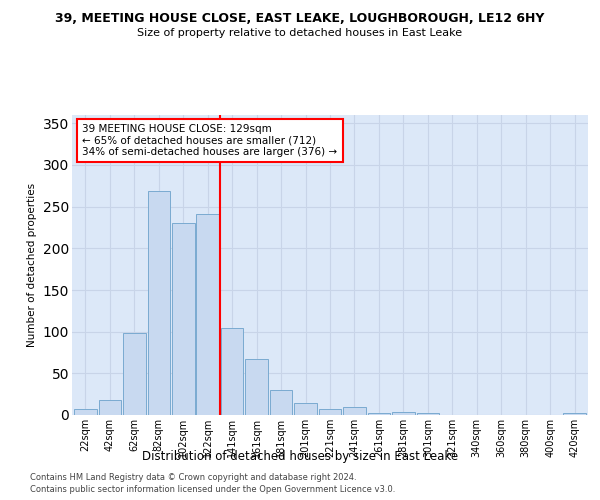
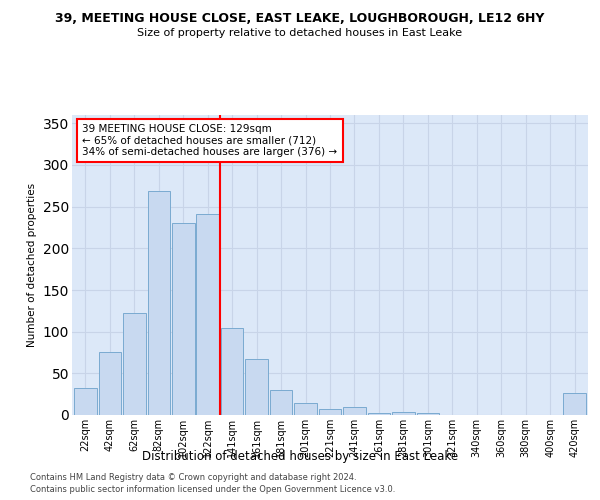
22sqm: 7 -> 32
42sqm: 18 -> 76
62sqm: 99 -> 122
420sqm: 2 -> 26
